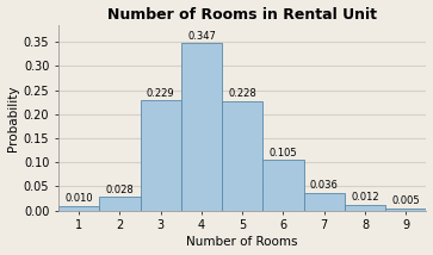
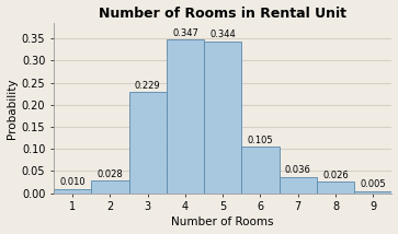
5: 0.228 -> 0.344
8: 0.012 -> 0.026
